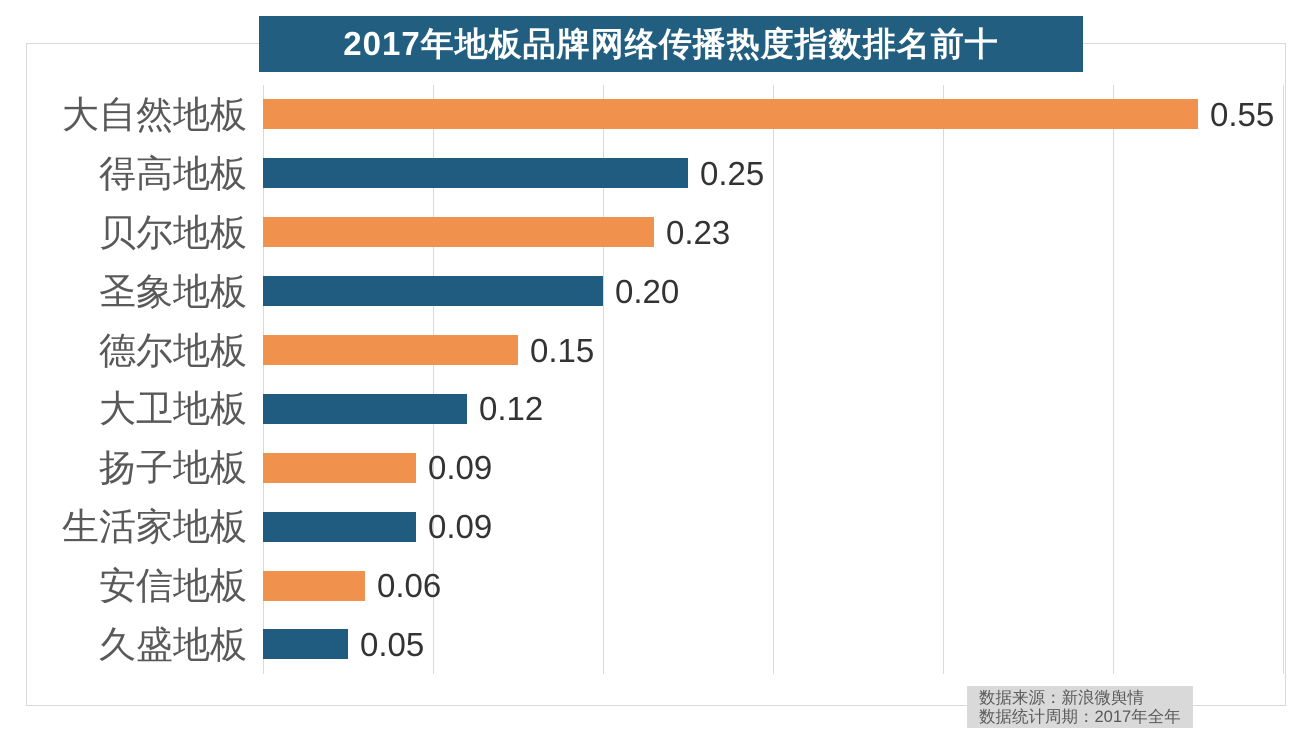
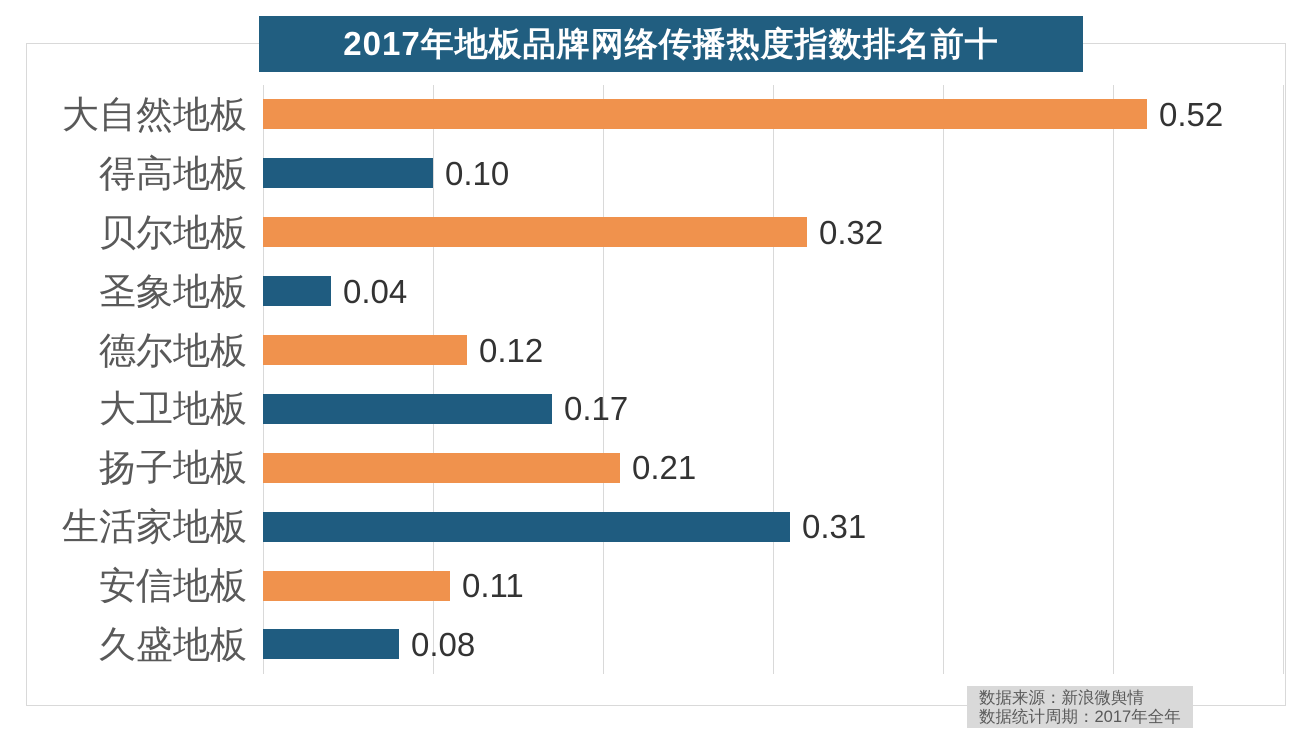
大自然地板: 0.55 -> 0.52
得高地板: 0.25 -> 0.10
贝尔地板: 0.23 -> 0.32
圣象地板: 0.20 -> 0.04
德尔地板: 0.15 -> 0.12
大卫地板: 0.12 -> 0.17
扬子地板: 0.09 -> 0.21
生活家地板: 0.09 -> 0.31
安信地板: 0.06 -> 0.11
久盛地板: 0.05 -> 0.08
